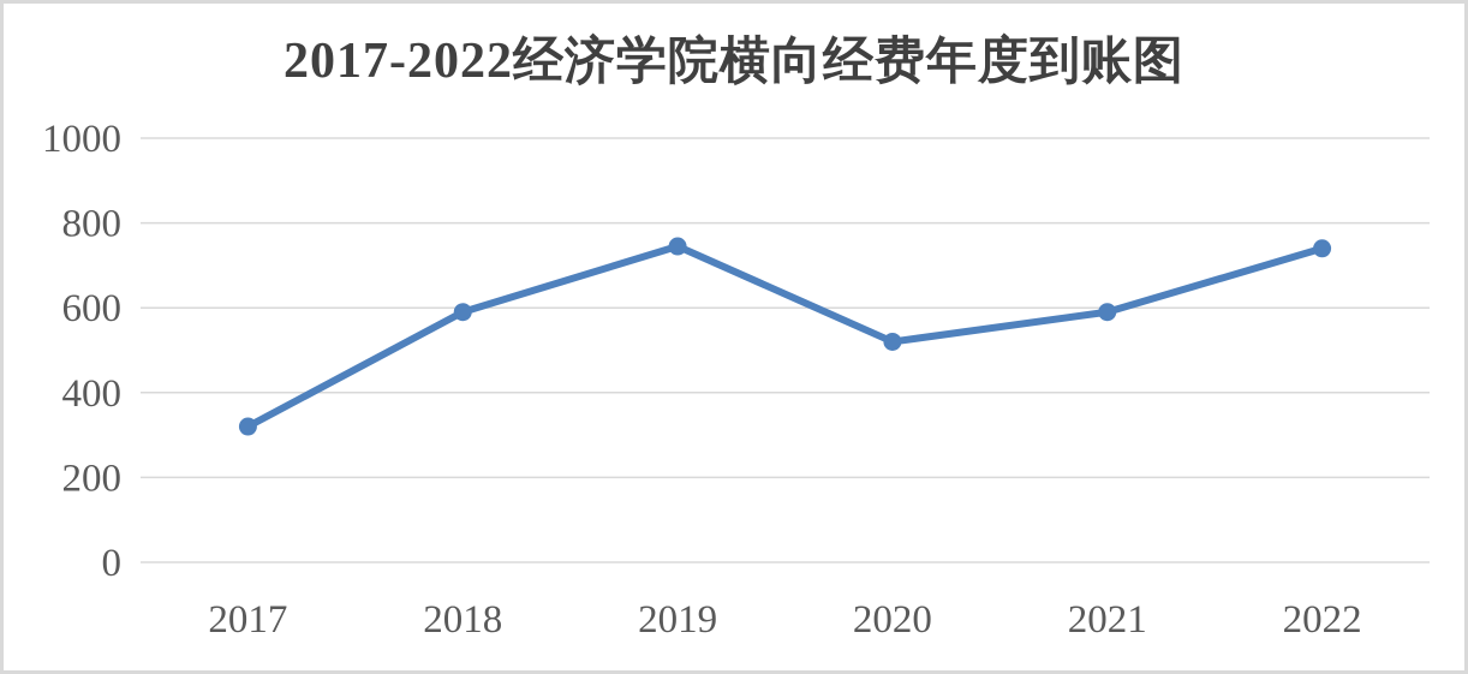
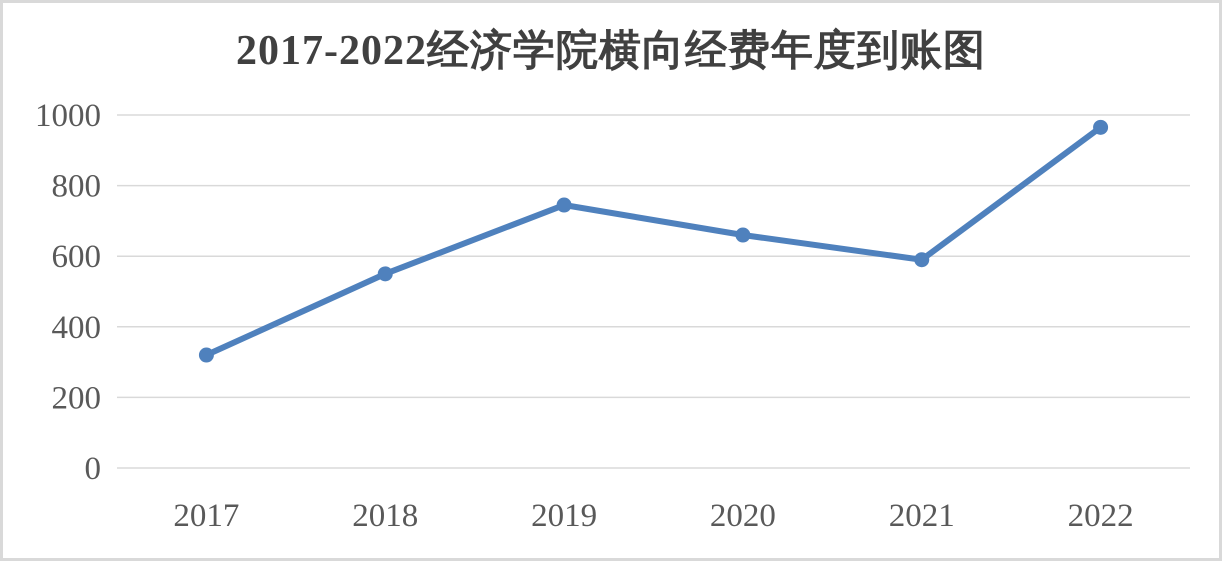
2018: 590 -> 550
2020: 520 -> 660
2022: 740 -> 960
